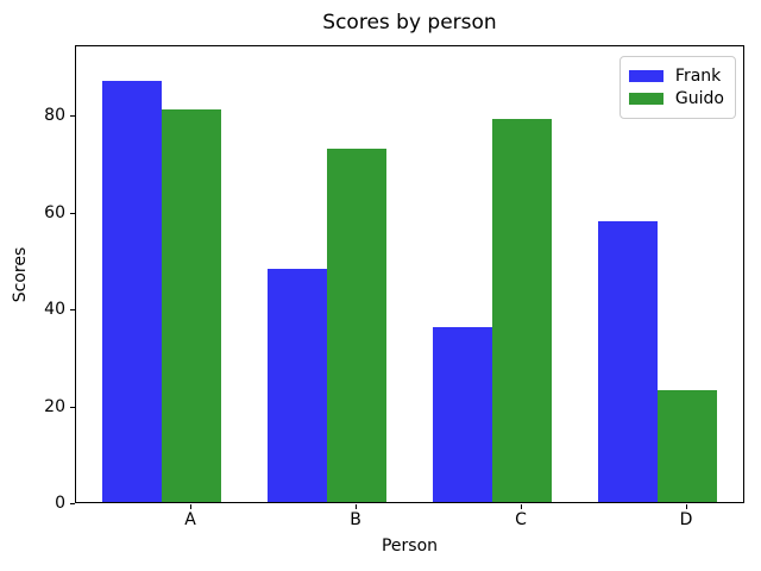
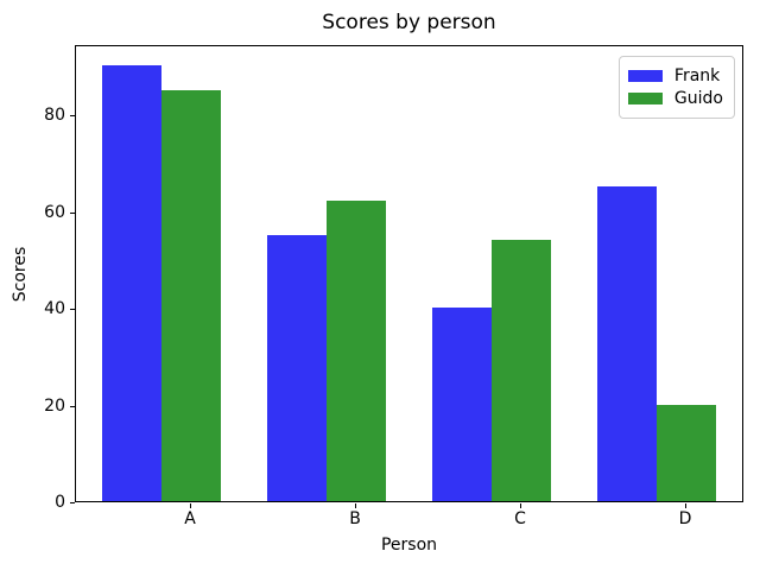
Frank/A: 87 -> 90
Guido/A: 81 -> 85
Frank/B: 48 -> 55
Guido/B: 73 -> 62
Frank/C: 36 -> 40
Guido/C: 79 -> 54
Frank/D: 58 -> 65
Guido/D: 23 -> 20
